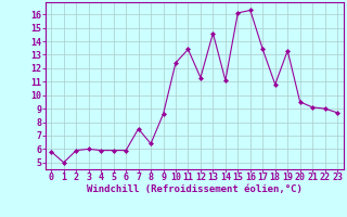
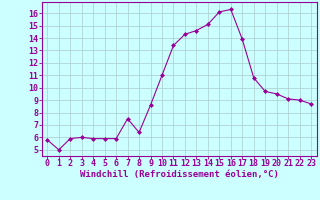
10: 12.4 -> 11.0
12: 11.3 -> 14.3
14: 11.1 -> 15.1
17: 13.4 -> 13.9
19: 13.3 -> 9.7
